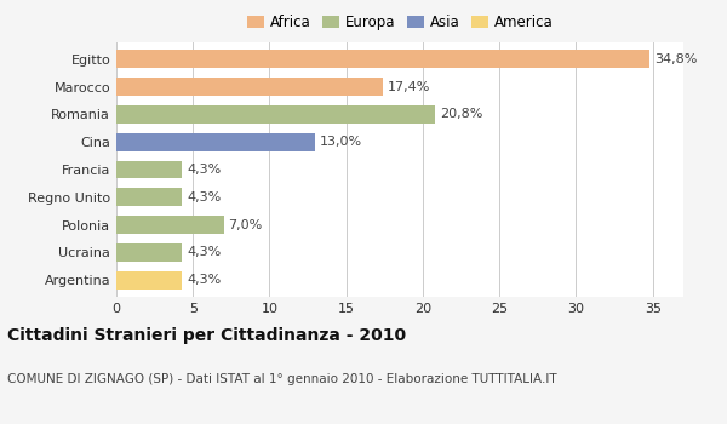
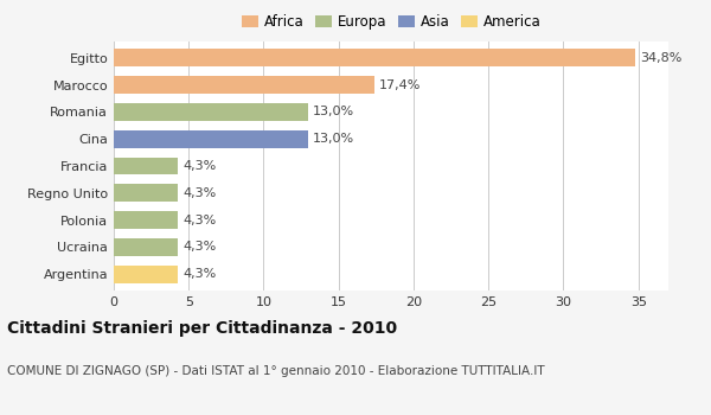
Romania: 20,8% -> 13,0%
Polonia: 7,0% -> 4,3%
